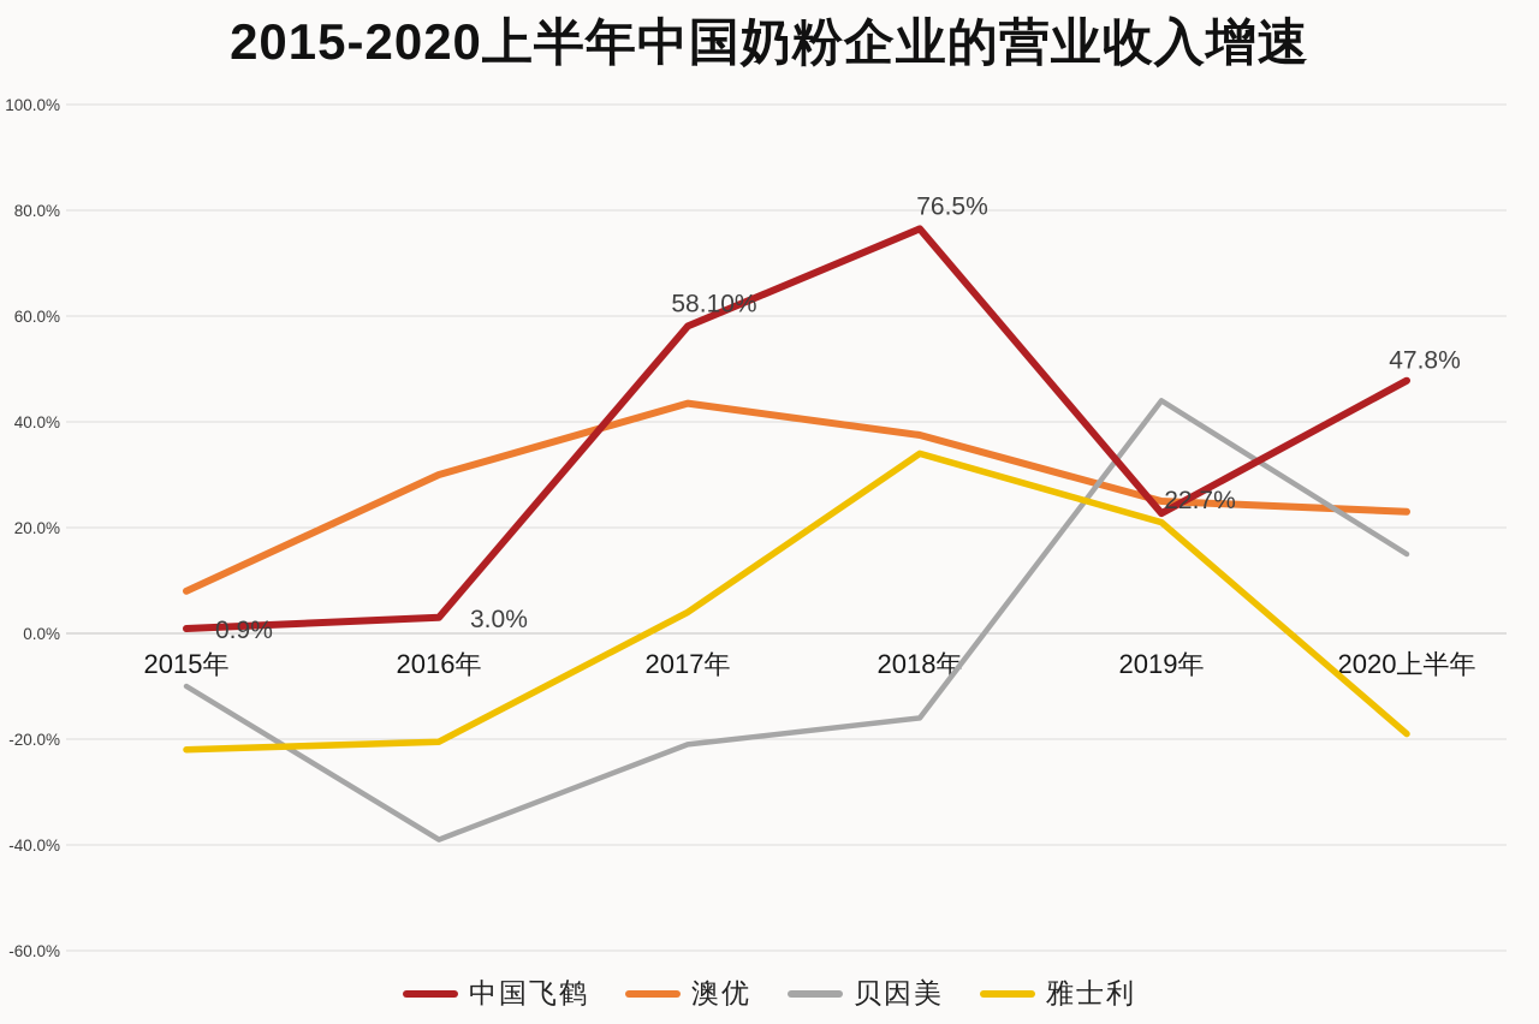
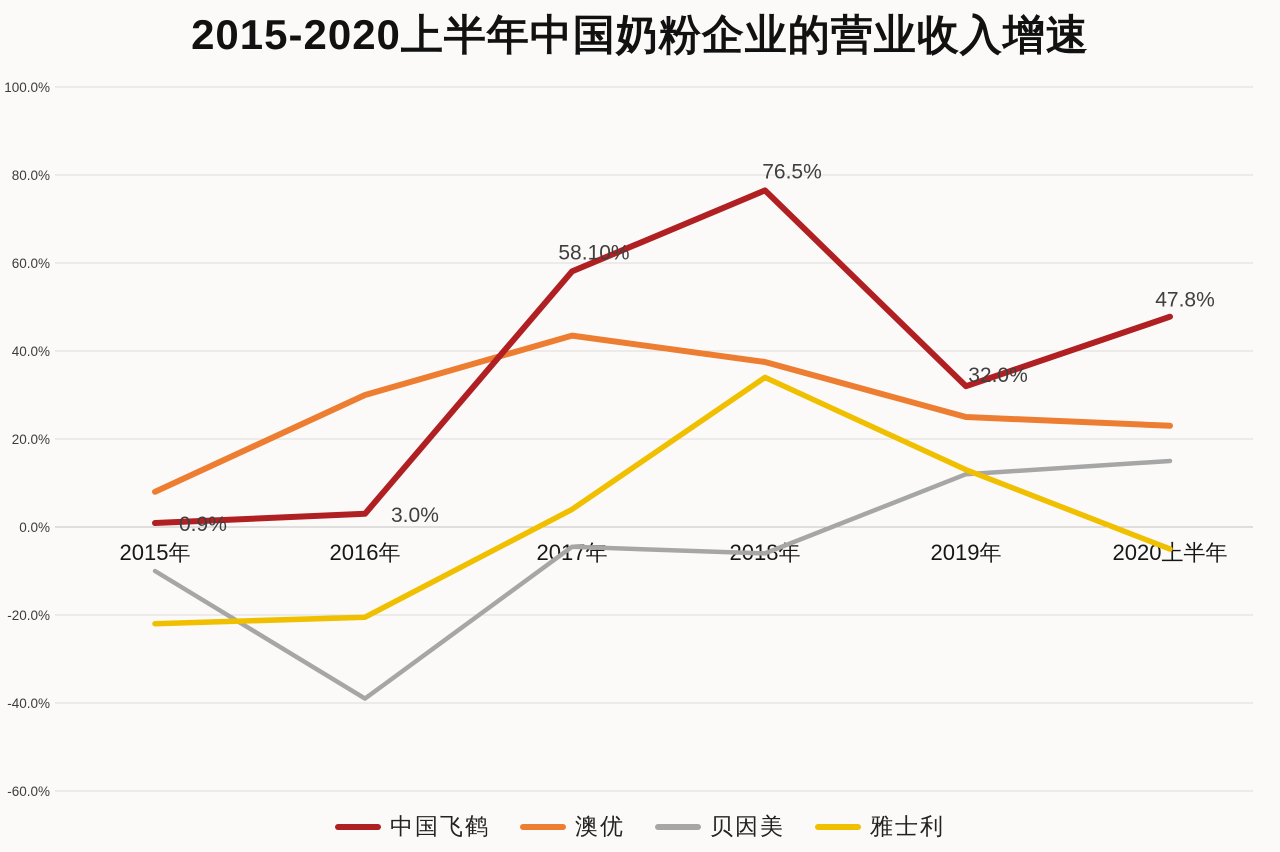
贝因美/2017年: -21% -> -4%
贝因美/2018年: -16% -> -6%
中国飞鹤/2019年: 22.7% -> 32.0%
贝因美/2019年: 44% -> 12%
雅士利/2019年: 21% -> 13%
雅士利/2020上半年: -19% -> -5%
